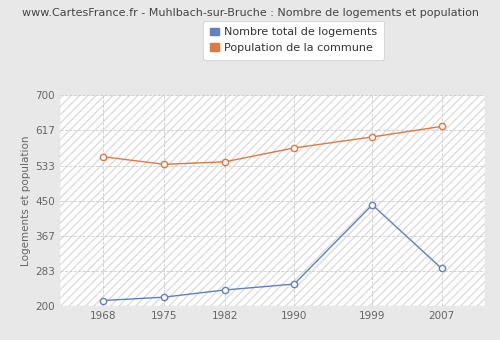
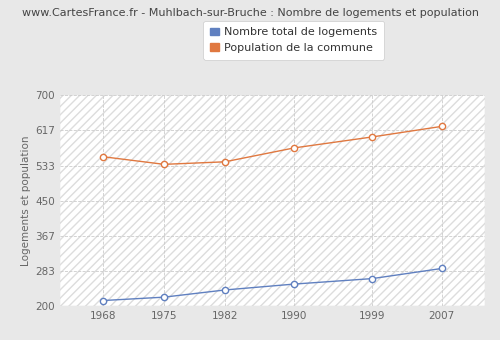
Nombre total de logements/1999: 440 -> 265
